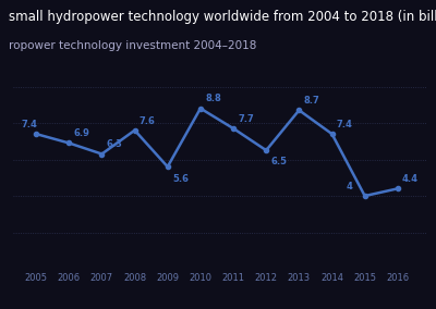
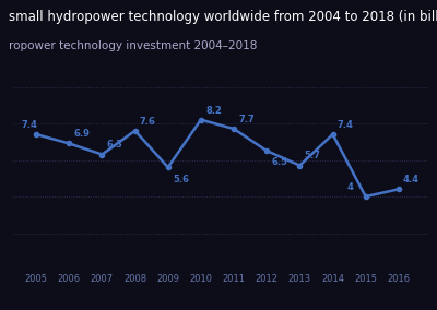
2010: 8.8 -> 8.2
2013: 8.7 -> 5.7
